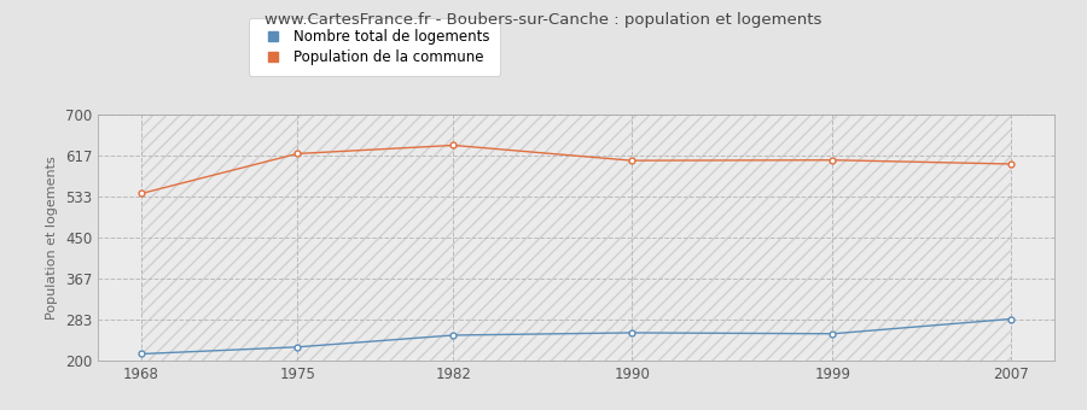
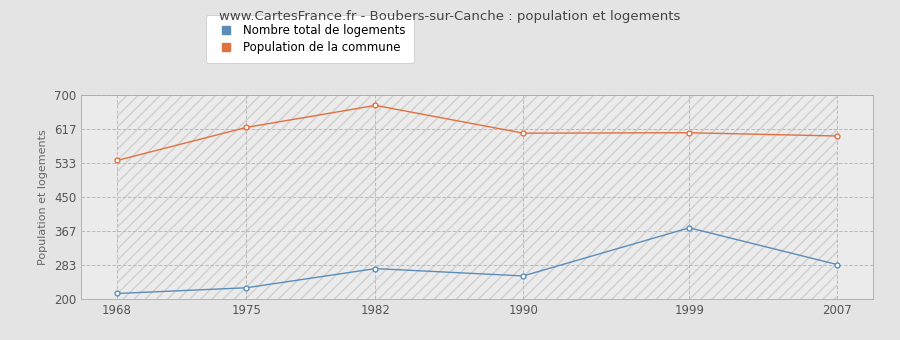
Nombre total de logements/1982: 252 -> 275
Population de la commune/1982: 638 -> 675
Nombre total de logements/1999: 255 -> 375
